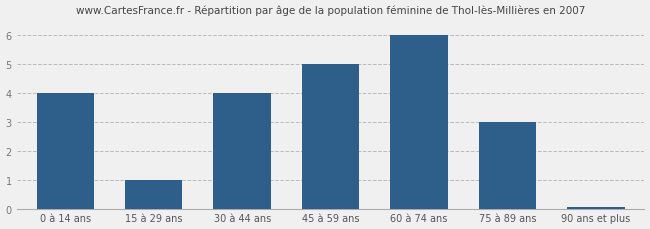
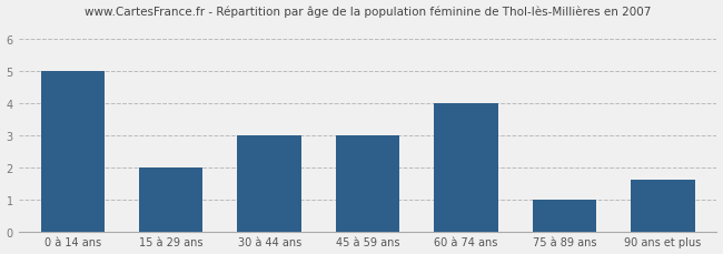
0 à 14 ans: 4.00 -> 5.00
15 à 29 ans: 1.00 -> 2.00
30 à 44 ans: 4.00 -> 3.00
45 à 59 ans: 5.00 -> 3.00
60 à 74 ans: 6.00 -> 4.00
75 à 89 ans: 3.00 -> 1.00
90 ans et plus: 0.07 -> 1.60
